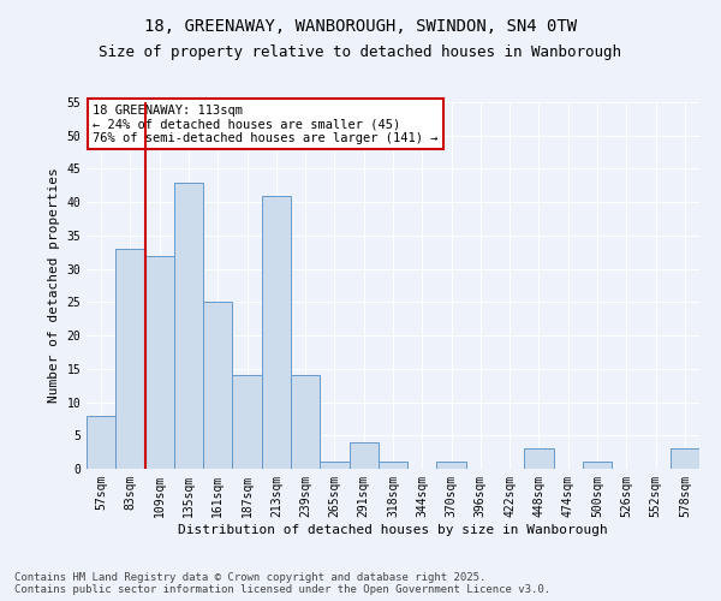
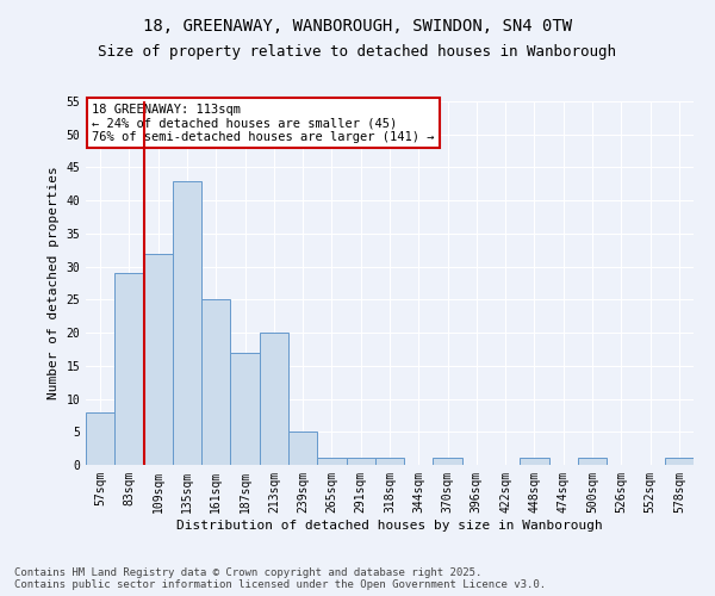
83sqm: 33 -> 29
187sqm: 14 -> 17
213sqm: 41 -> 20
239sqm: 14 -> 5
291sqm: 4 -> 1
448sqm: 3 -> 1
578sqm: 3 -> 1
